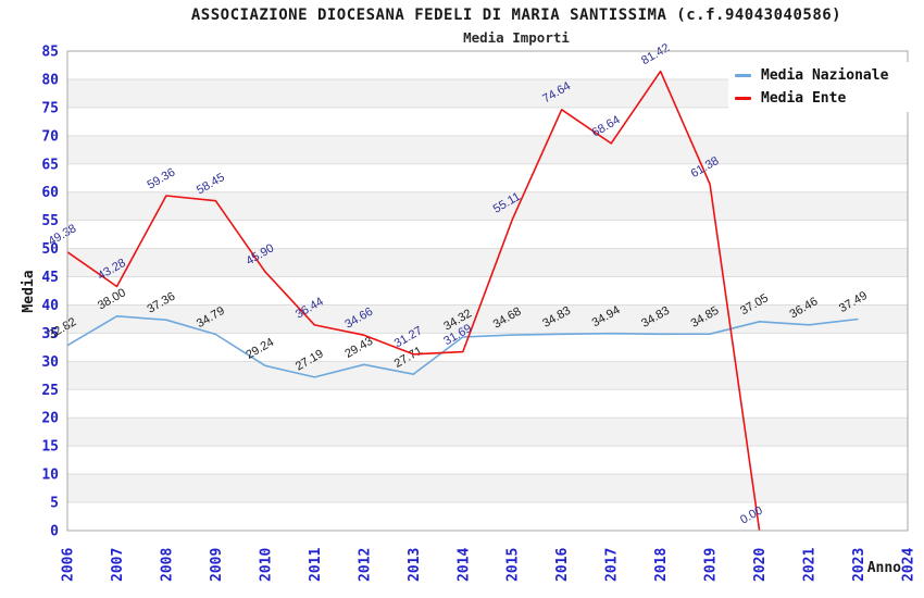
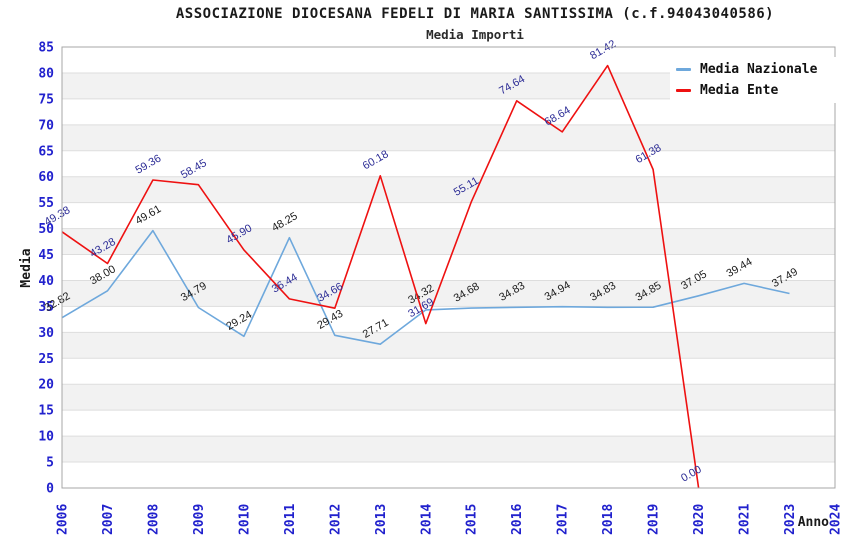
Media Nazionale/2008: 37.36 -> 49.61
Media Nazionale/2011: 27.19 -> 48.25
Media Ente/2013: 31.27 -> 60.18
Media Nazionale/2021: 36.46 -> 39.44
